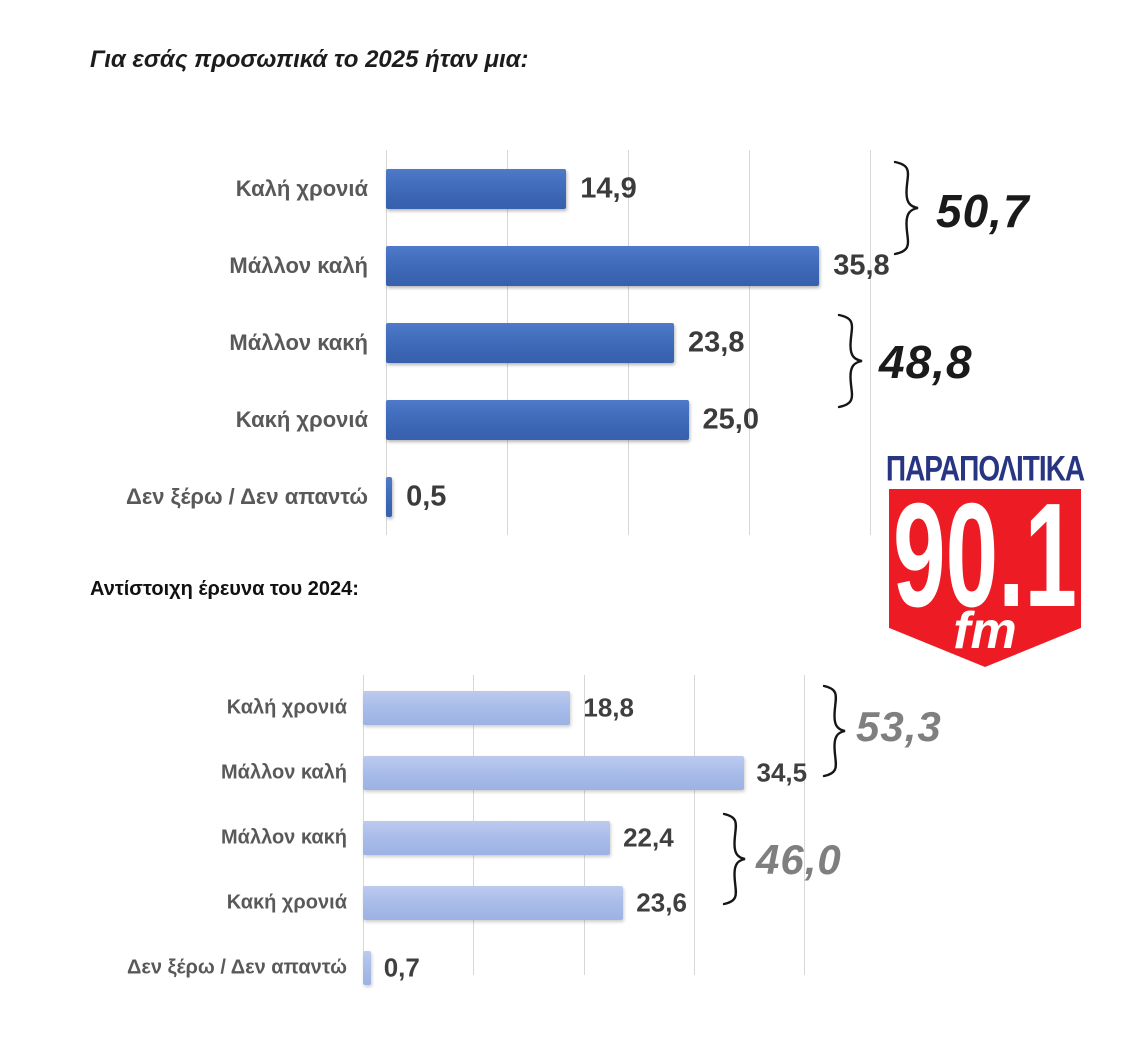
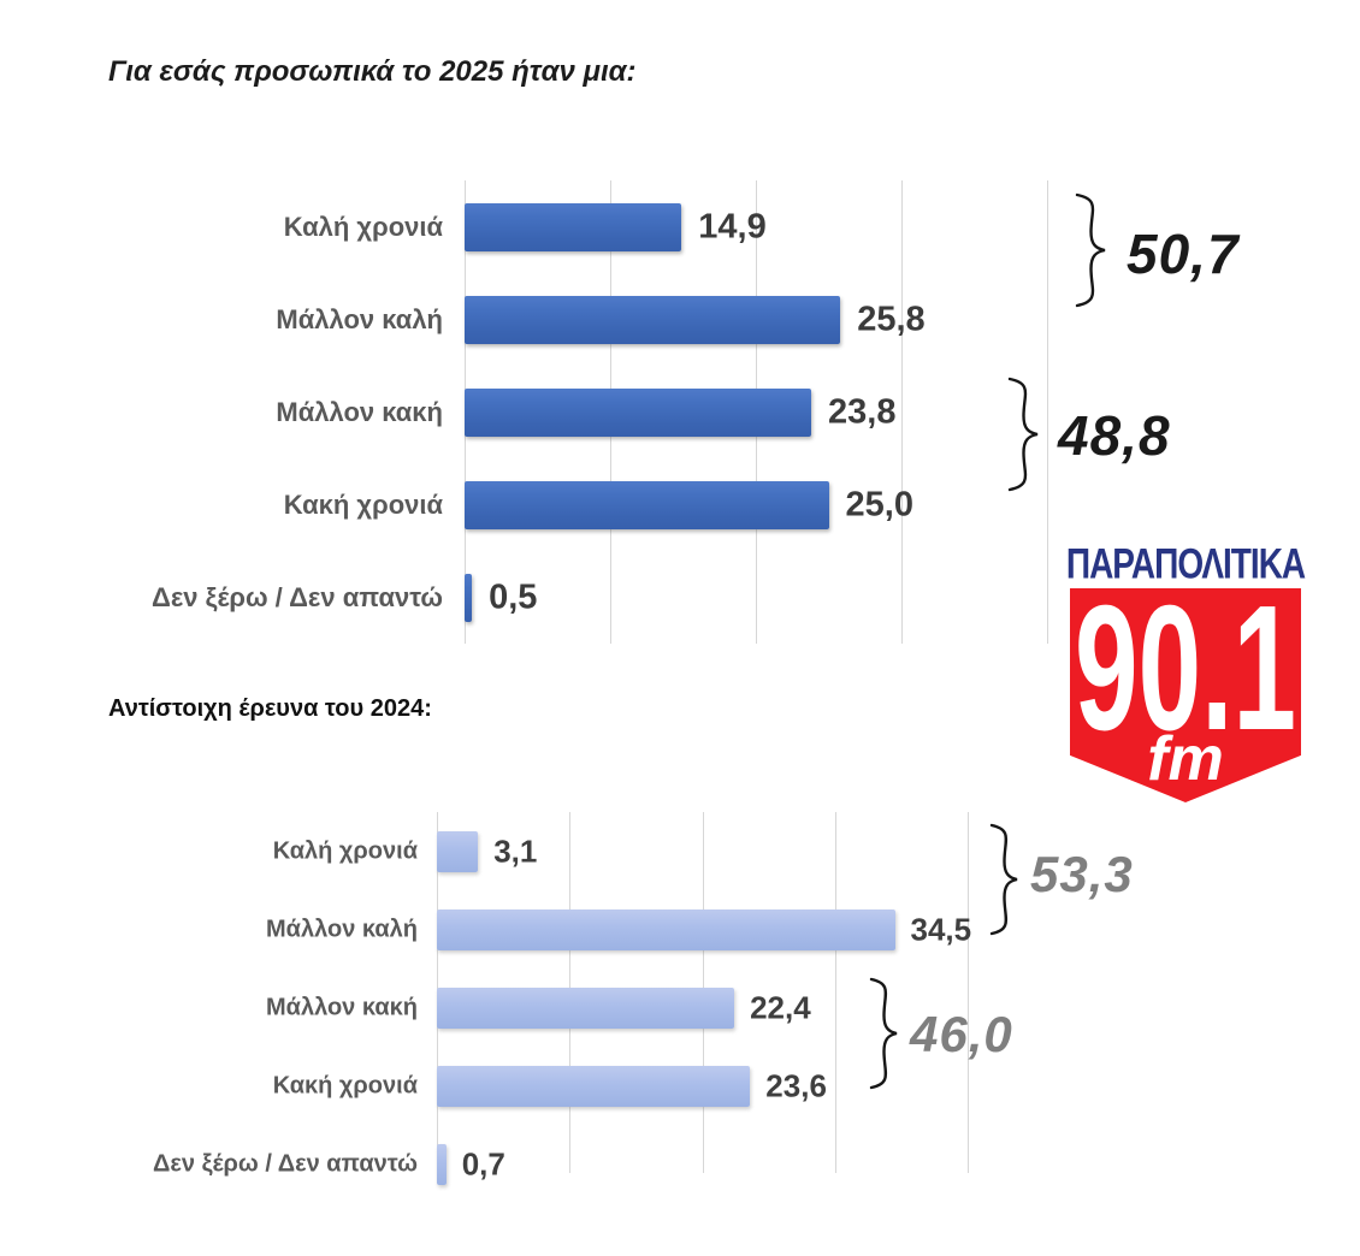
Για εσάς προσωπικά το 2025 ήταν μια:/Μάλλον καλή: 35,8 -> 25,8
Αντίστοιχη έρευνα του 2024:/Καλή χρονιά: 18,8 -> 3,1
